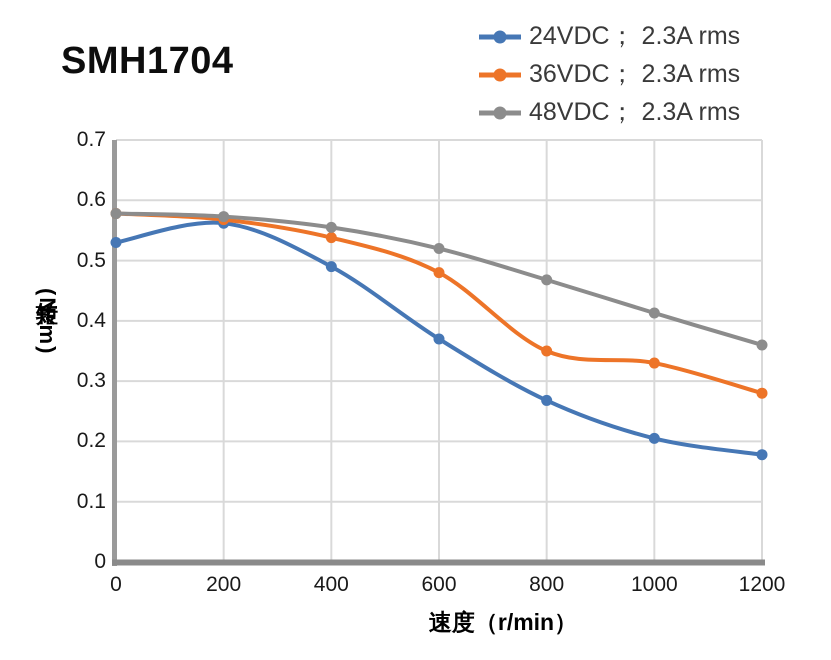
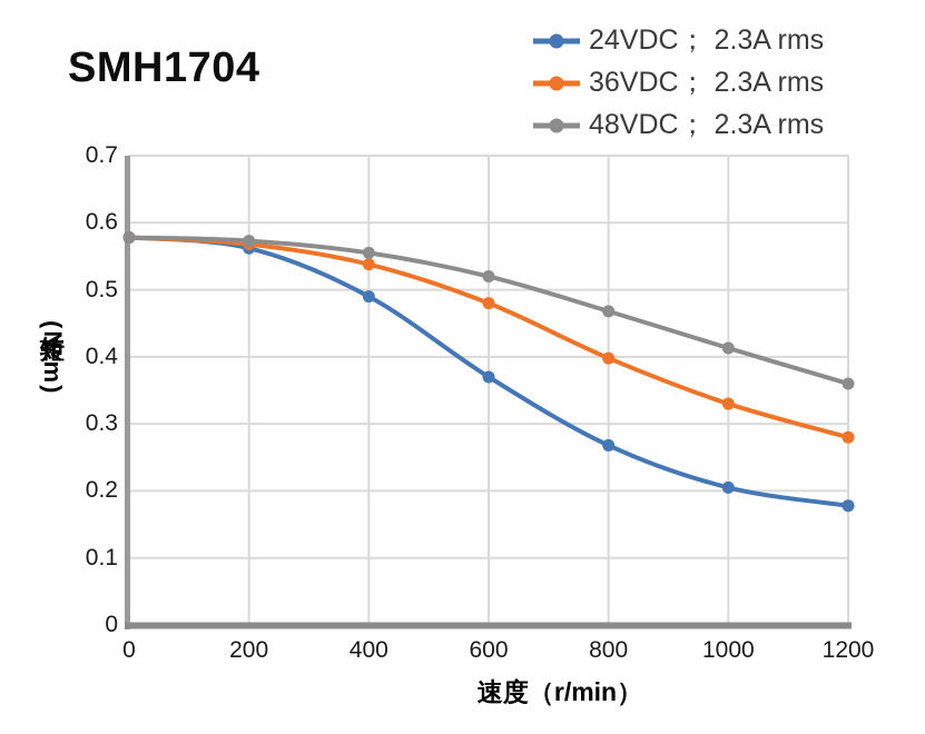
24VDC； 2.3A rms/0: 0.53 -> 0.58
36VDC； 2.3A rms/800: 0.35 -> 0.40
